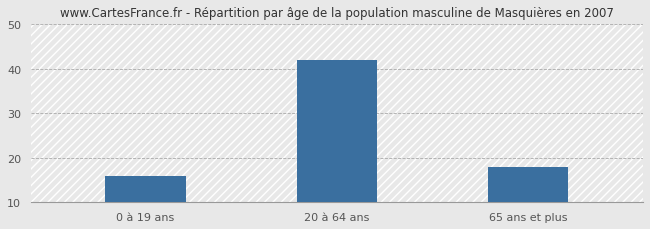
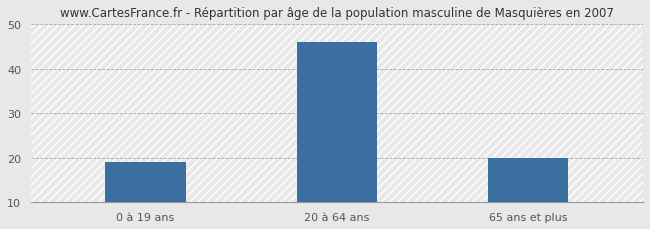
0 à 19 ans: 16 -> 19
20 à 64 ans: 42 -> 46
65 ans et plus: 18 -> 20
